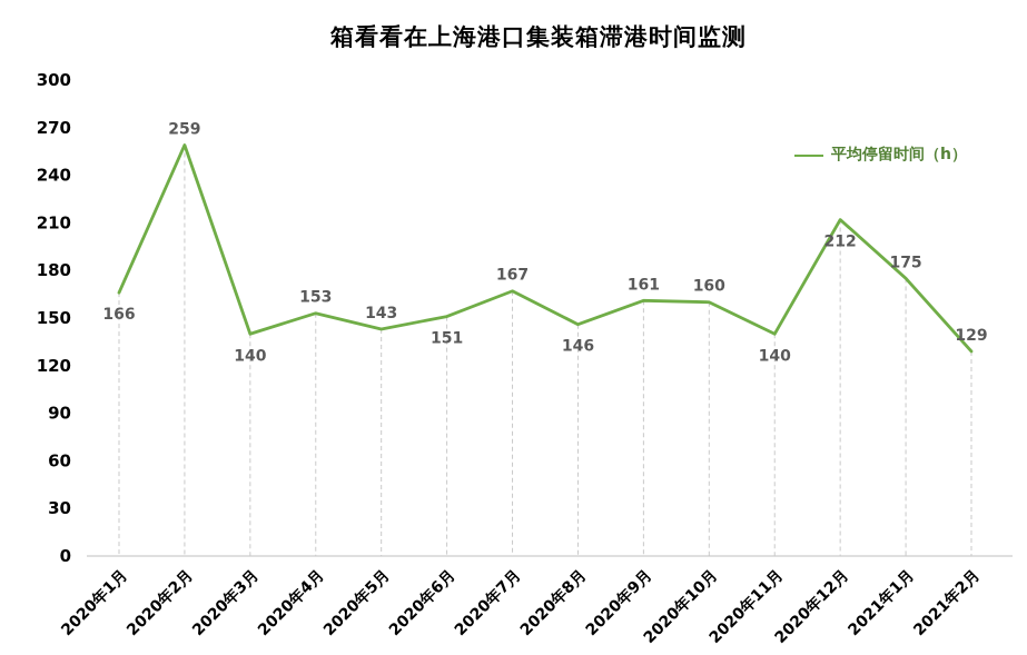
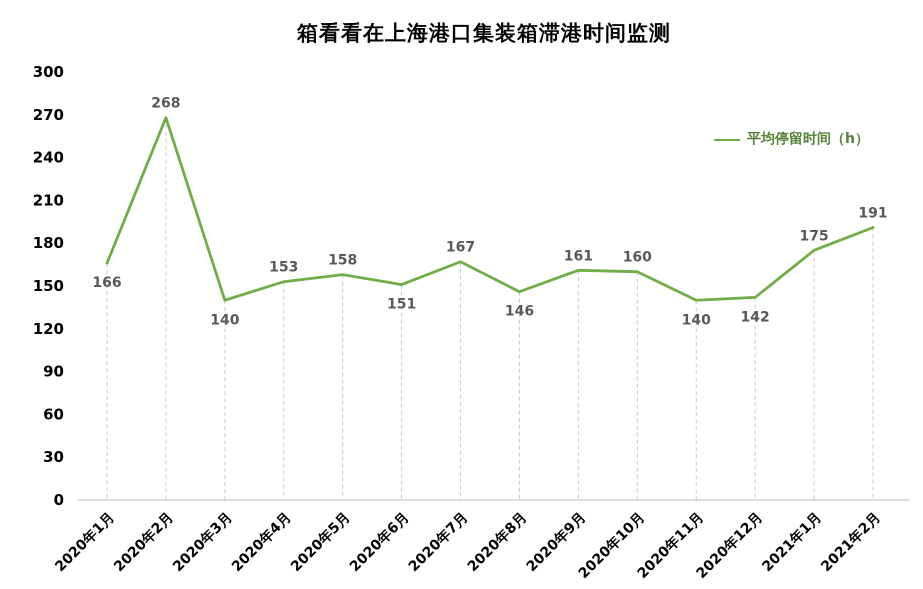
2020年2月: 259 -> 268
2020年5月: 143 -> 158
2020年12月: 212 -> 142
2021年2月: 129 -> 191
